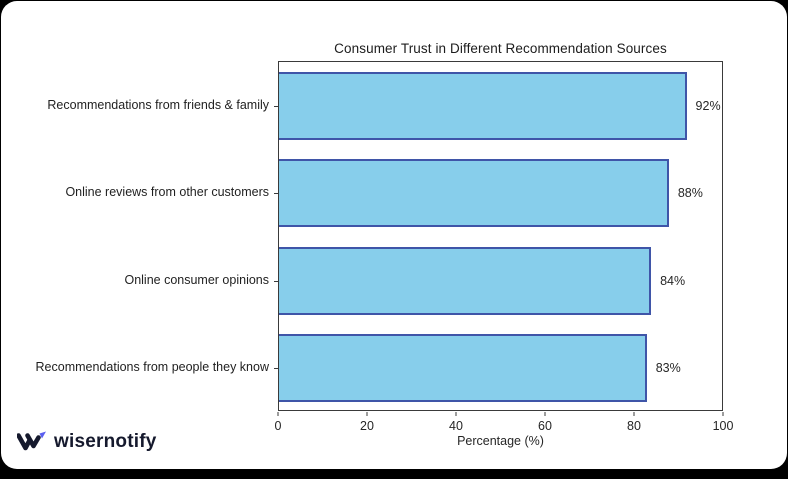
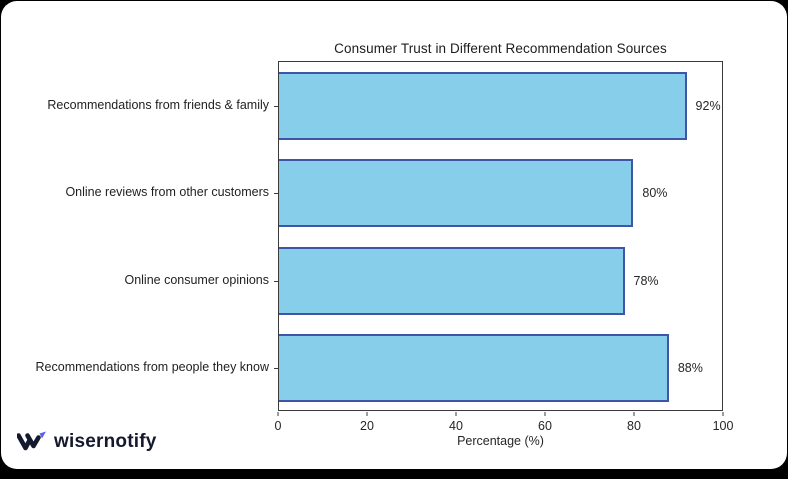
Online reviews from other customers: 88% -> 80%
Online consumer opinions: 84% -> 78%
Recommendations from people they know: 83% -> 88%
